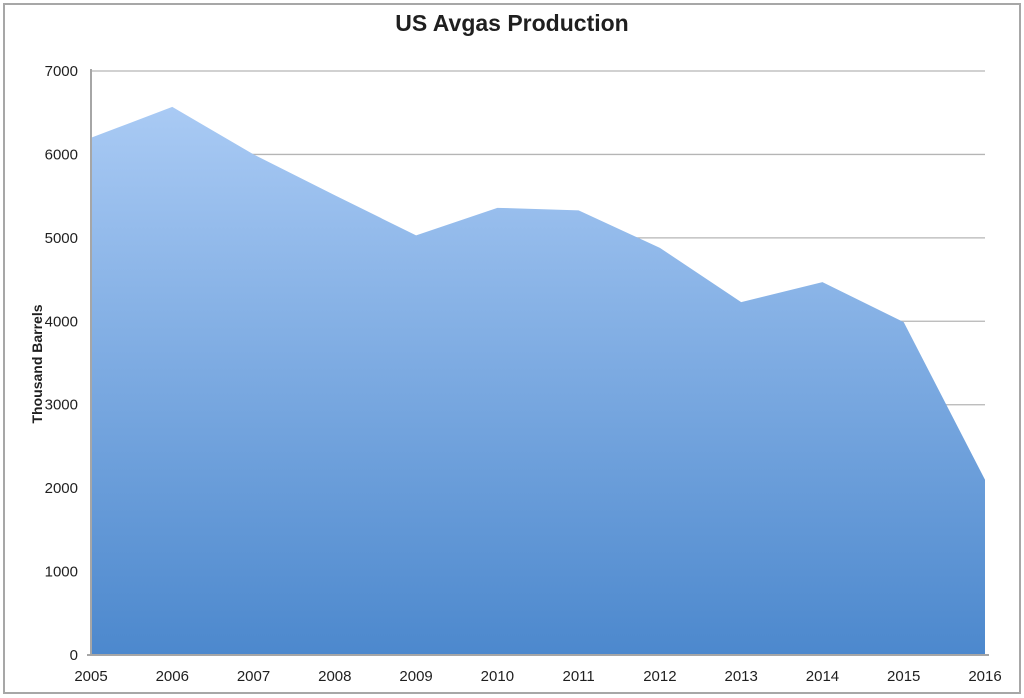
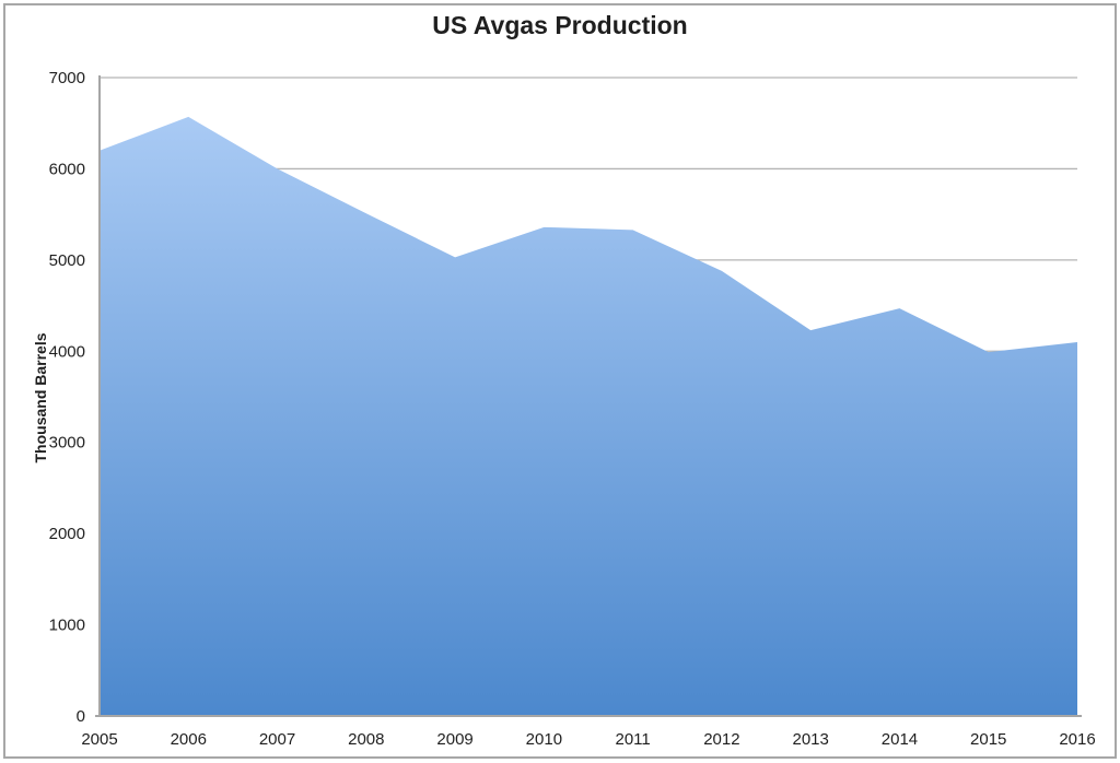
2016: 2100 -> 4100
